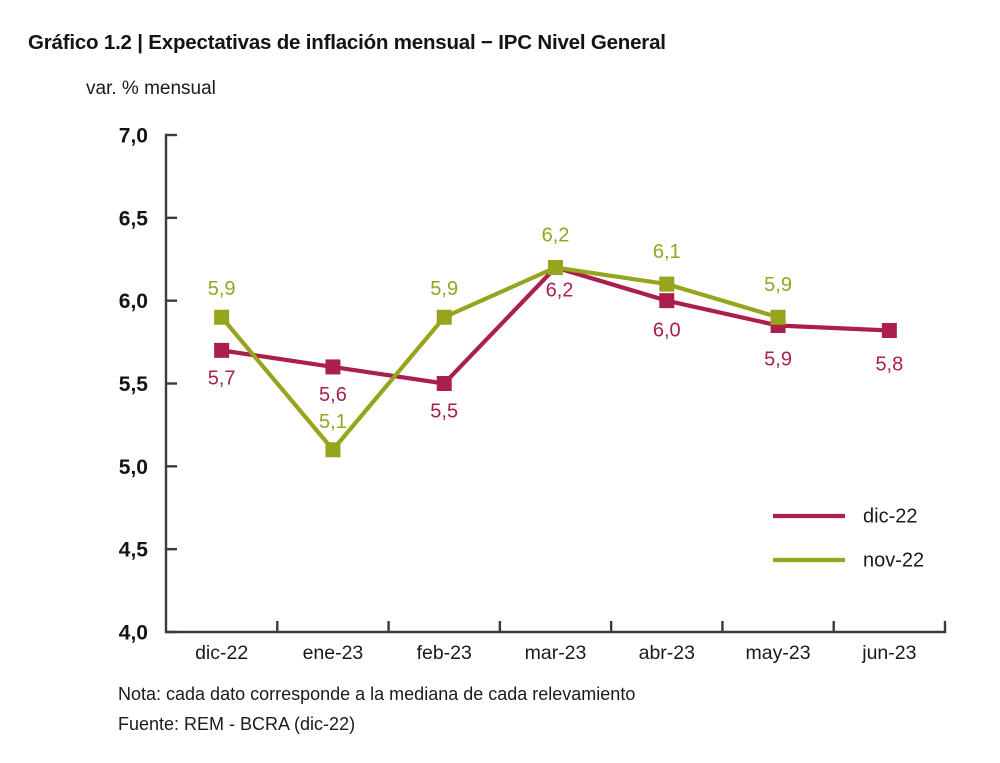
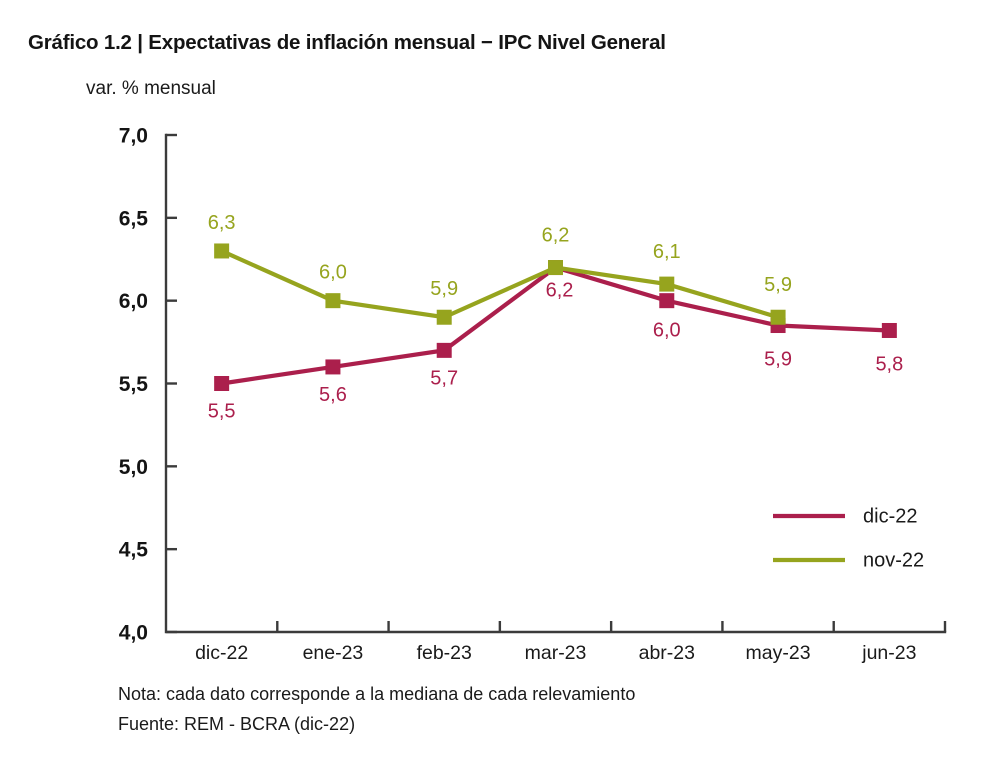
dic-22/dic-22: 5,7 -> 5,5
nov-22/dic-22: 5,9 -> 6,3
nov-22/ene-23: 5,1 -> 6,0
dic-22/feb-23: 5,5 -> 5,7
